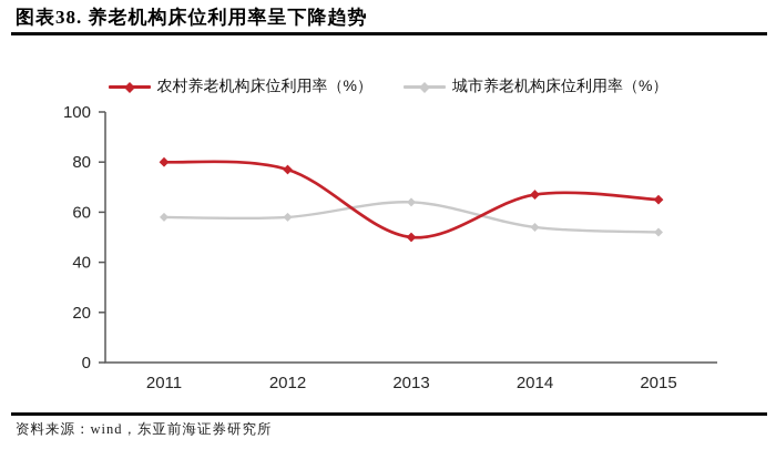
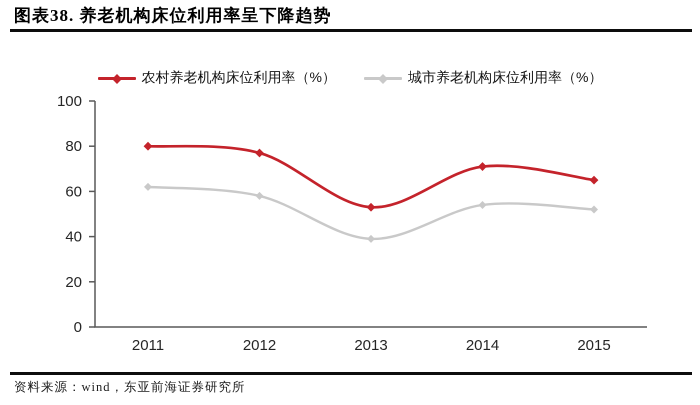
城市养老机构床位利用率（%）/2011: 58 -> 62
农村养老机构床位利用率（%）/2013: 50 -> 53
城市养老机构床位利用率（%）/2013: 64 -> 39
农村养老机构床位利用率（%）/2014: 67 -> 71
